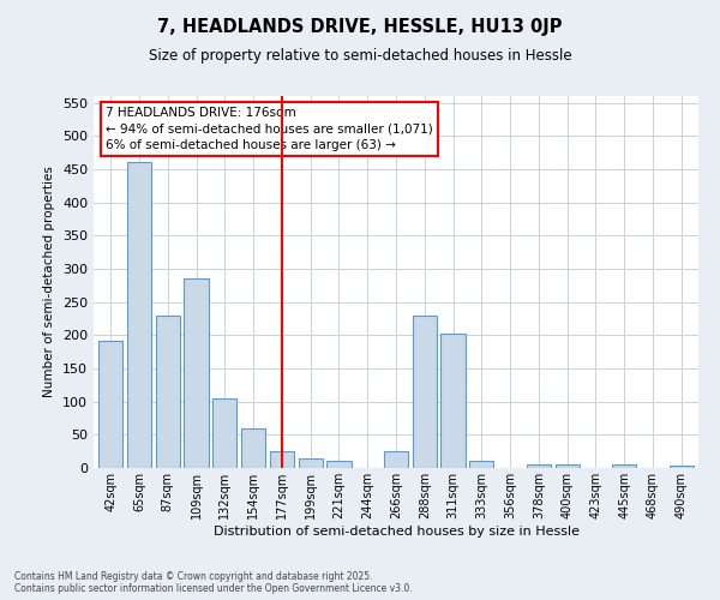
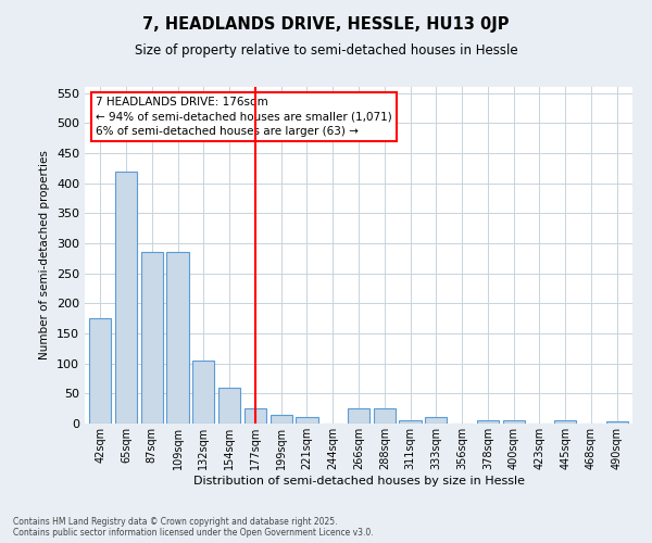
42sqm: 192 -> 175
65sqm: 460 -> 420
87sqm: 230 -> 285
288sqm: 230 -> 25
311sqm: 202 -> 5
